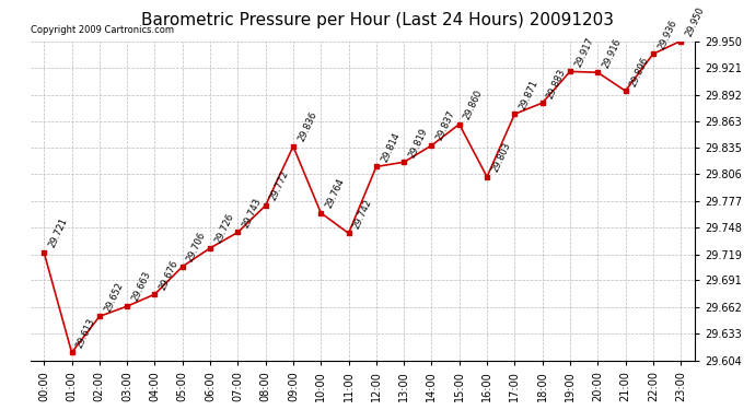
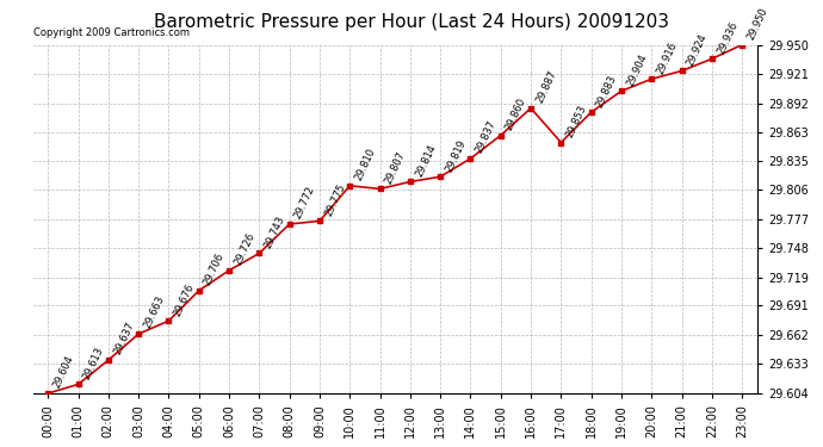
00:00: 29.721 -> 29.604
02:00: 29.652 -> 29.637
09:00: 29.836 -> 29.775
10:00: 29.764 -> 29.810
11:00: 29.742 -> 29.807
16:00: 29.803 -> 29.887
17:00: 29.871 -> 29.853
19:00: 29.917 -> 29.904
21:00: 29.896 -> 29.924
